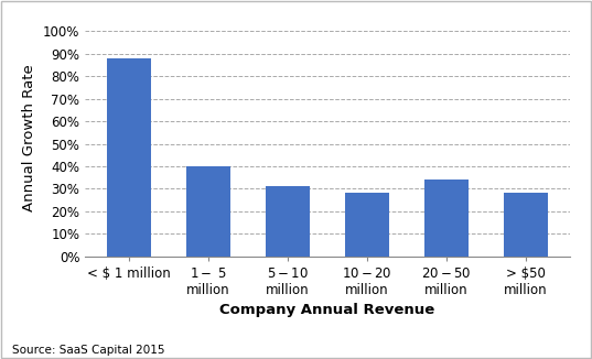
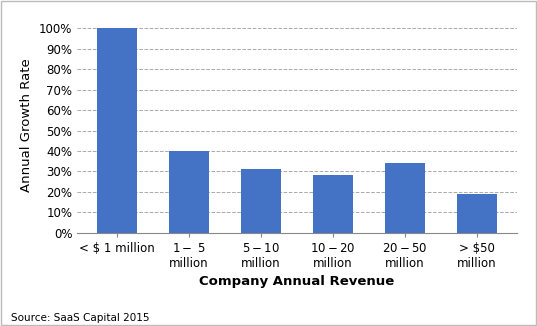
< $ 1 million: 88% -> 100%
> $50 million: 28% -> 19%
